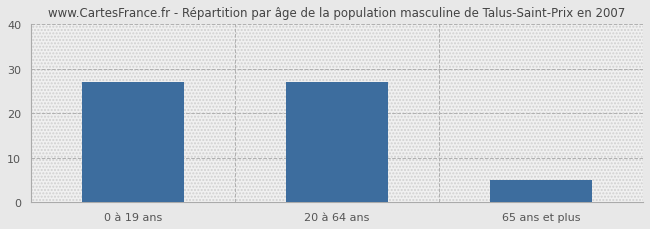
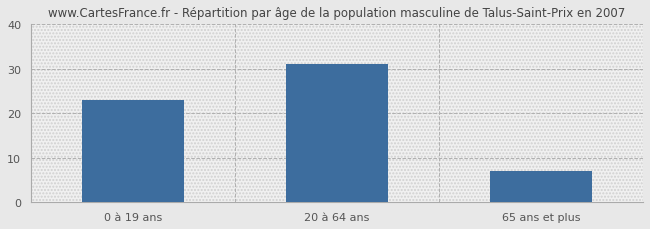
0 à 19 ans: 27 -> 23
20 à 64 ans: 27 -> 31
65 ans et plus: 5 -> 7
